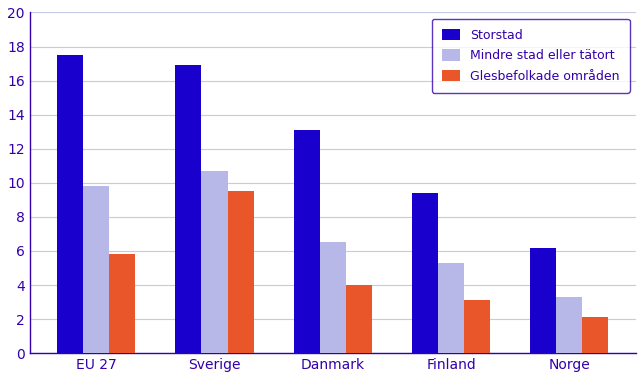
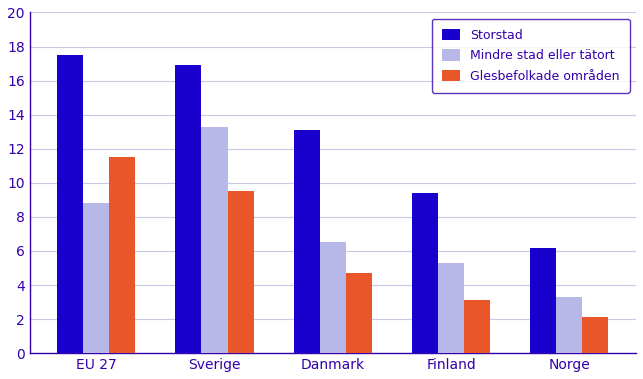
Mindre stad eller tätort/EU 27: 9.8 -> 8.8
Glesbefolkade områden/EU 27: 5.8 -> 11.5
Mindre stad eller tätort/Sverige: 10.7 -> 13.3
Glesbefolkade områden/Danmark: 4.0 -> 4.7
